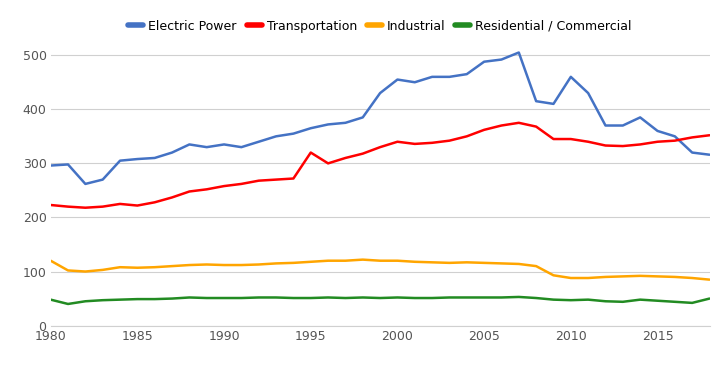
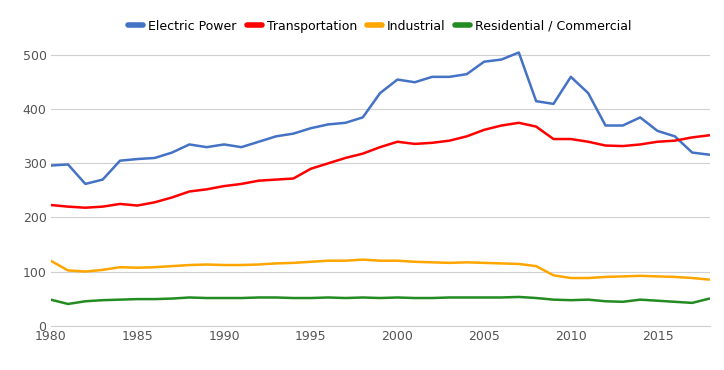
Transportation/1995: 320 -> 290
